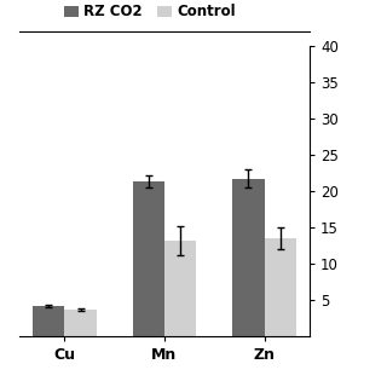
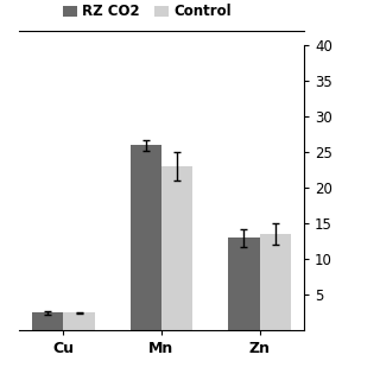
RZ CO2/Cu: 4.2 -> 2.5
Control/Cu: 3.8 -> 2.5
RZ CO2/Mn: 21.4 -> 26.0
Control/Mn: 13.2 -> 23.0
RZ CO2/Zn: 21.8 -> 13.0
